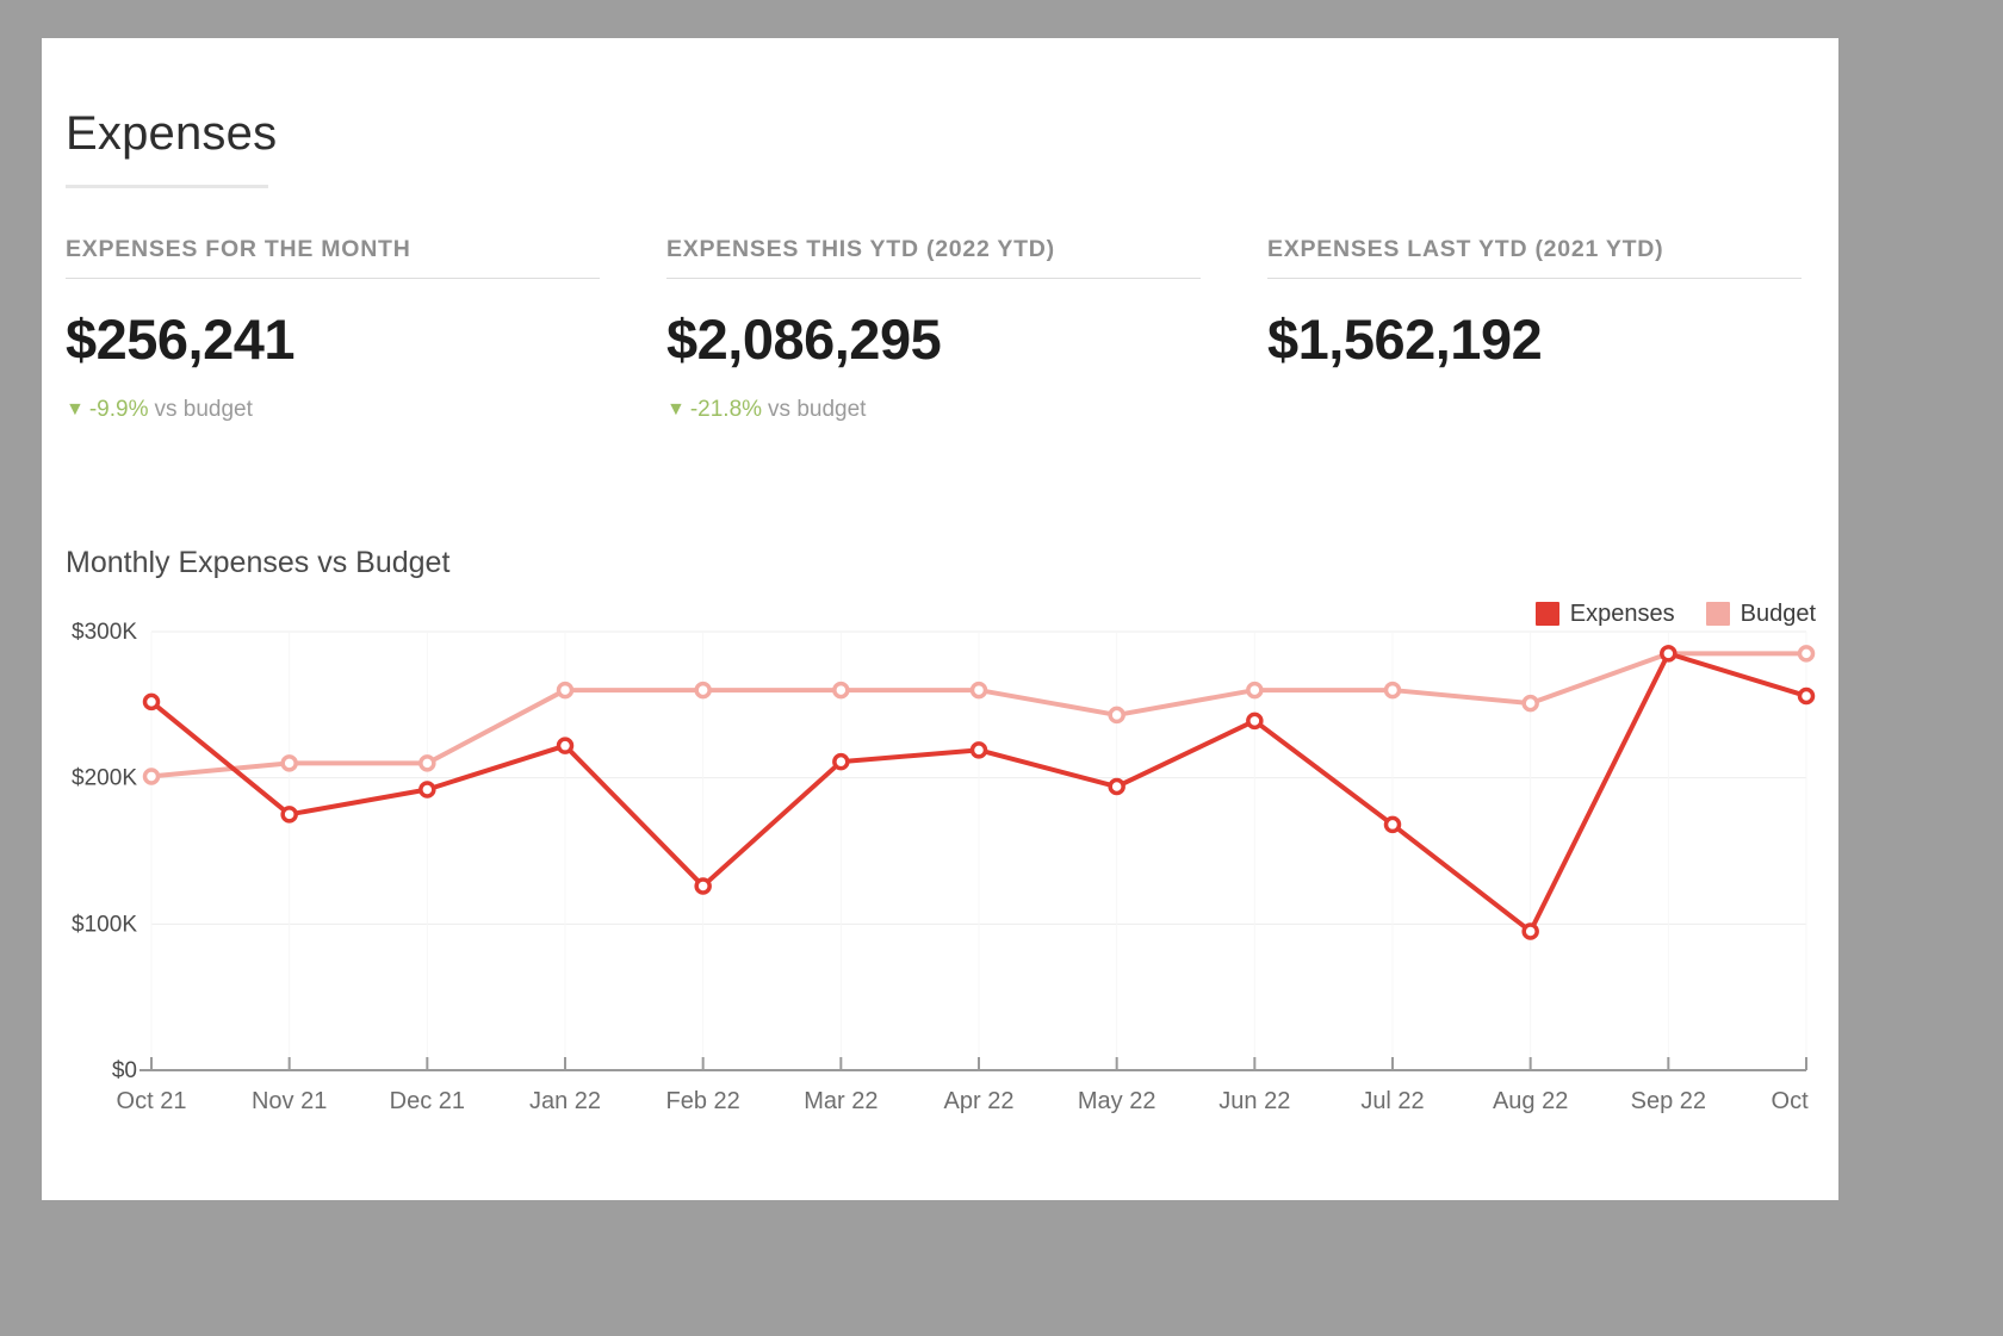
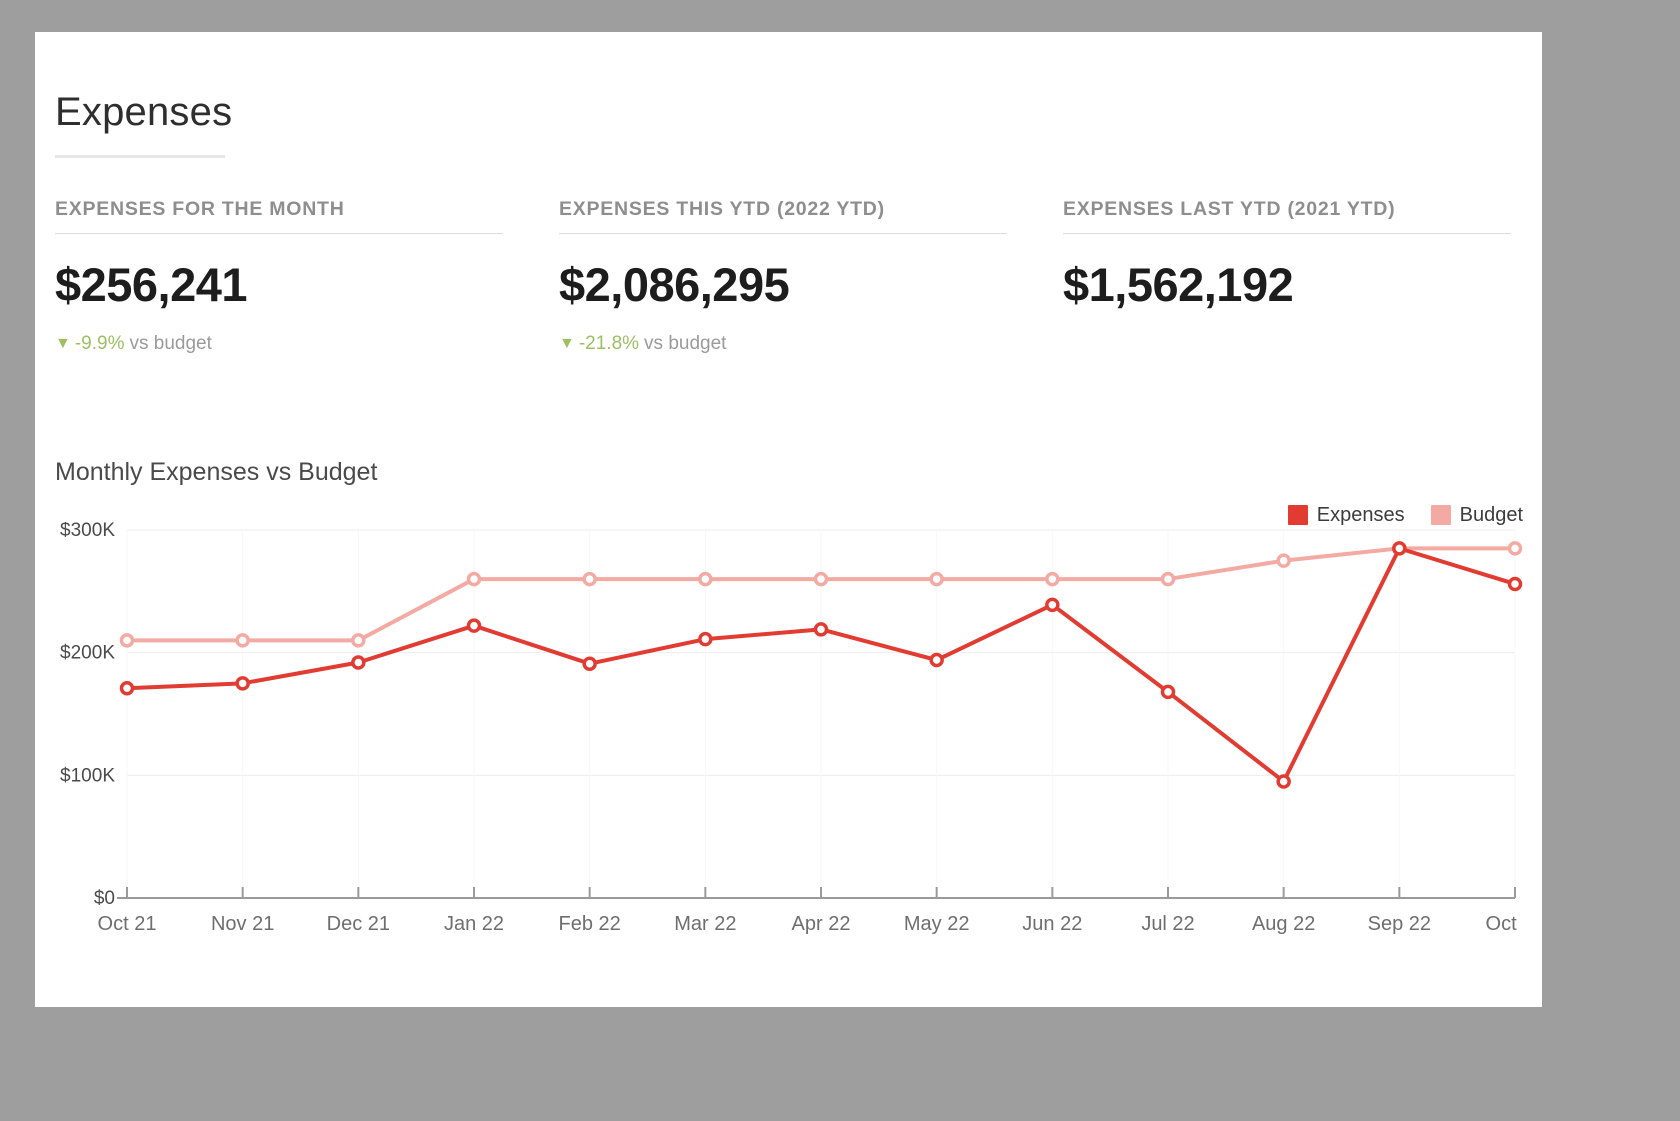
Expenses/Oct 21: $252K -> $171K
Budget/Oct 21: $201K -> $210K
Expenses/Feb 22: $126K -> $191K
Budget/May 22: $243K -> $260K
Budget/Aug 22: $251K -> $275K
